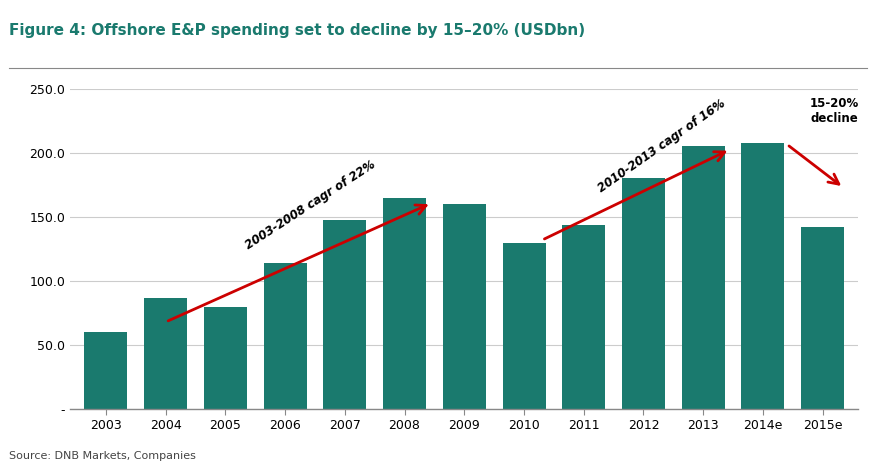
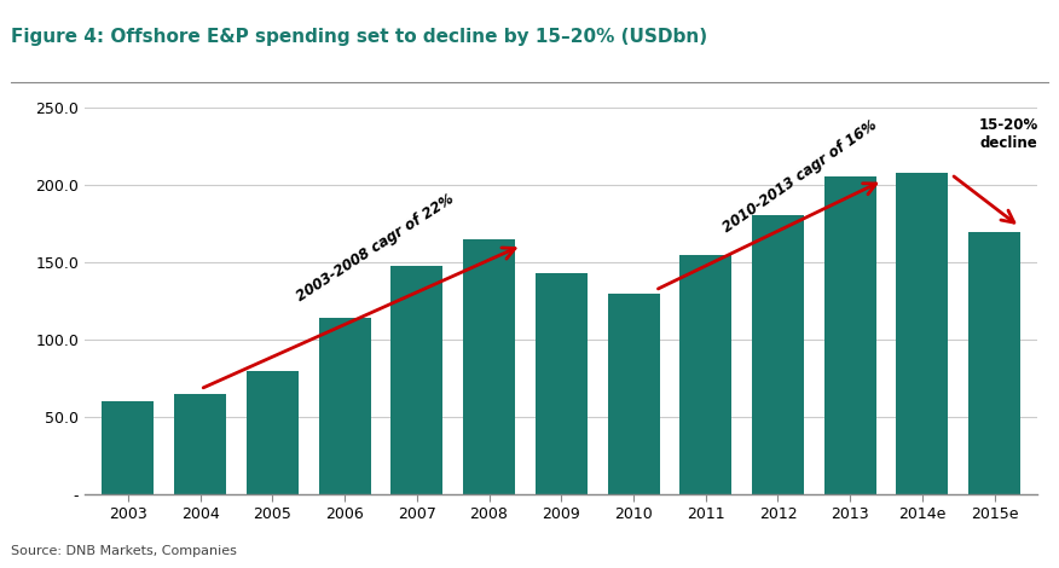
2004: 87 -> 65
2009: 160 -> 143
2011: 144 -> 155
2015e: 142 -> 170
